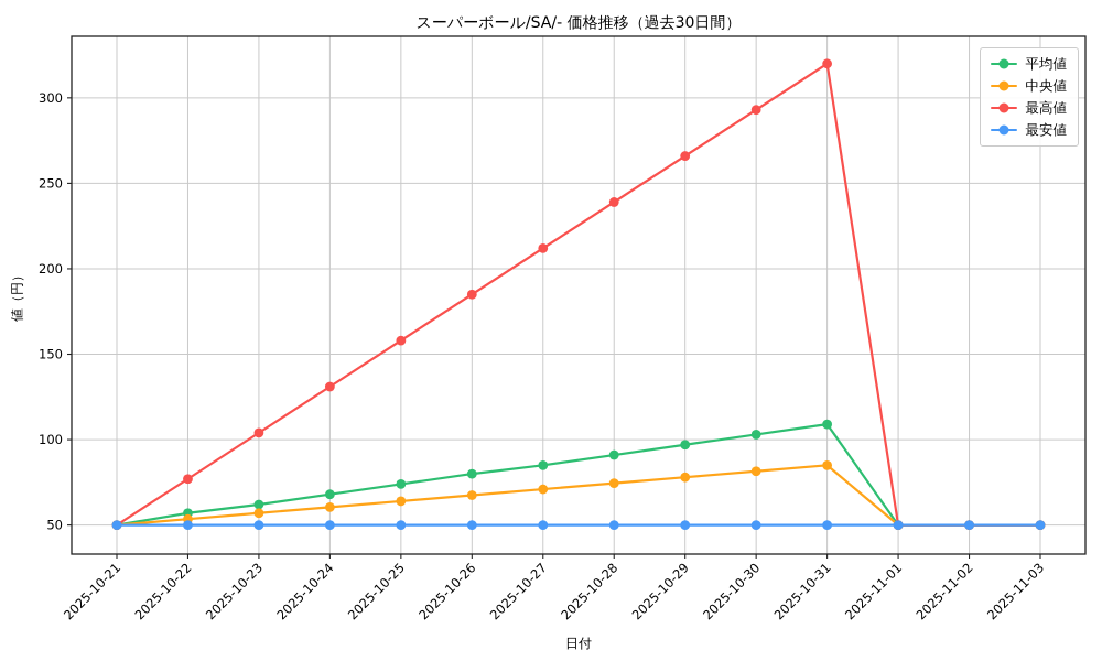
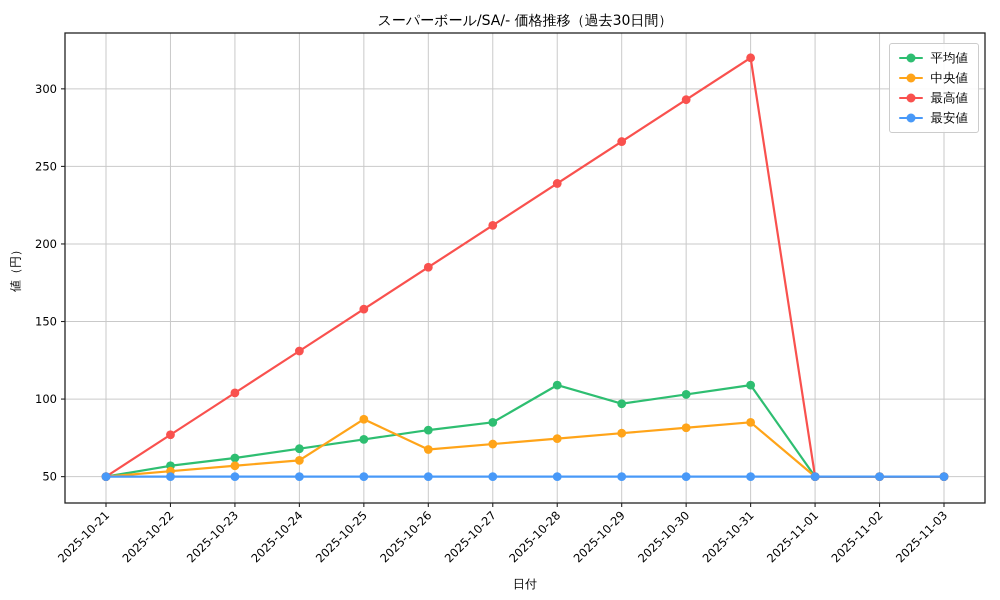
中央値/2025-10-25: 64 -> 87
平均値/2025-10-28: 91 -> 109
